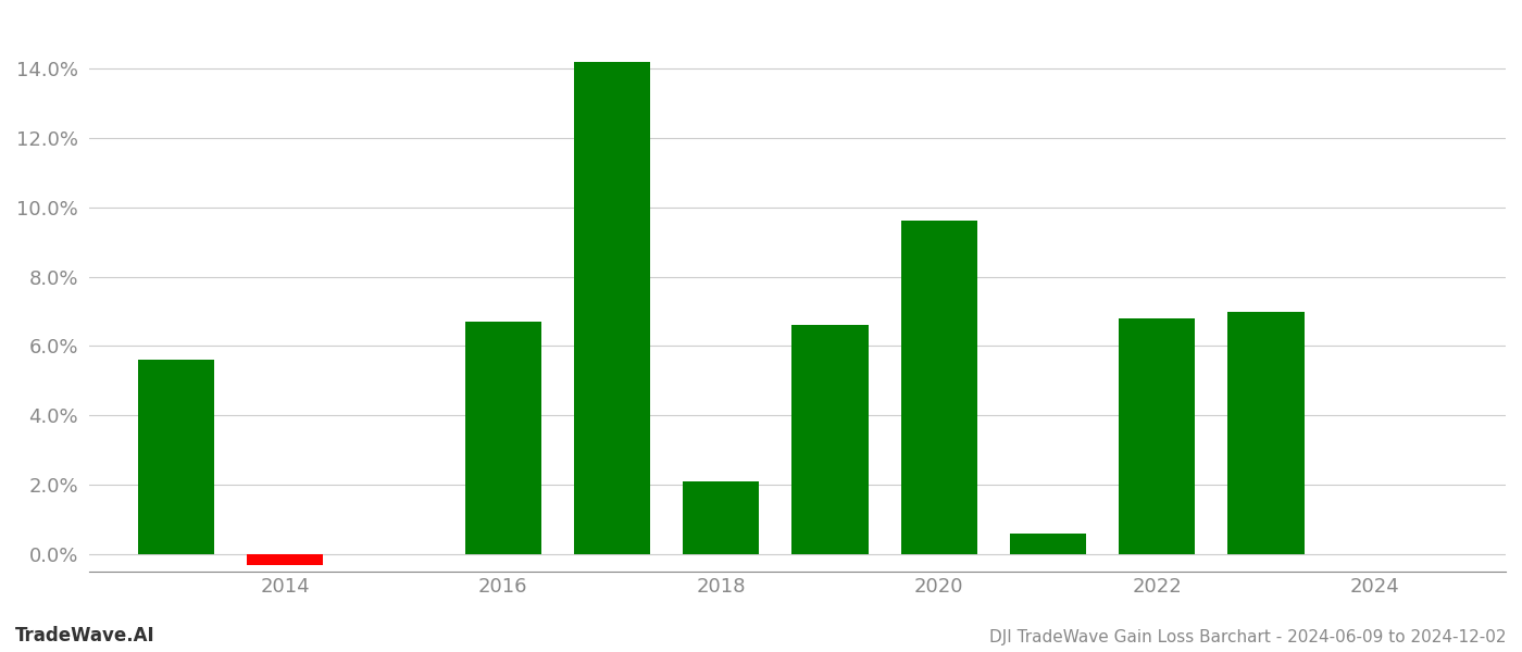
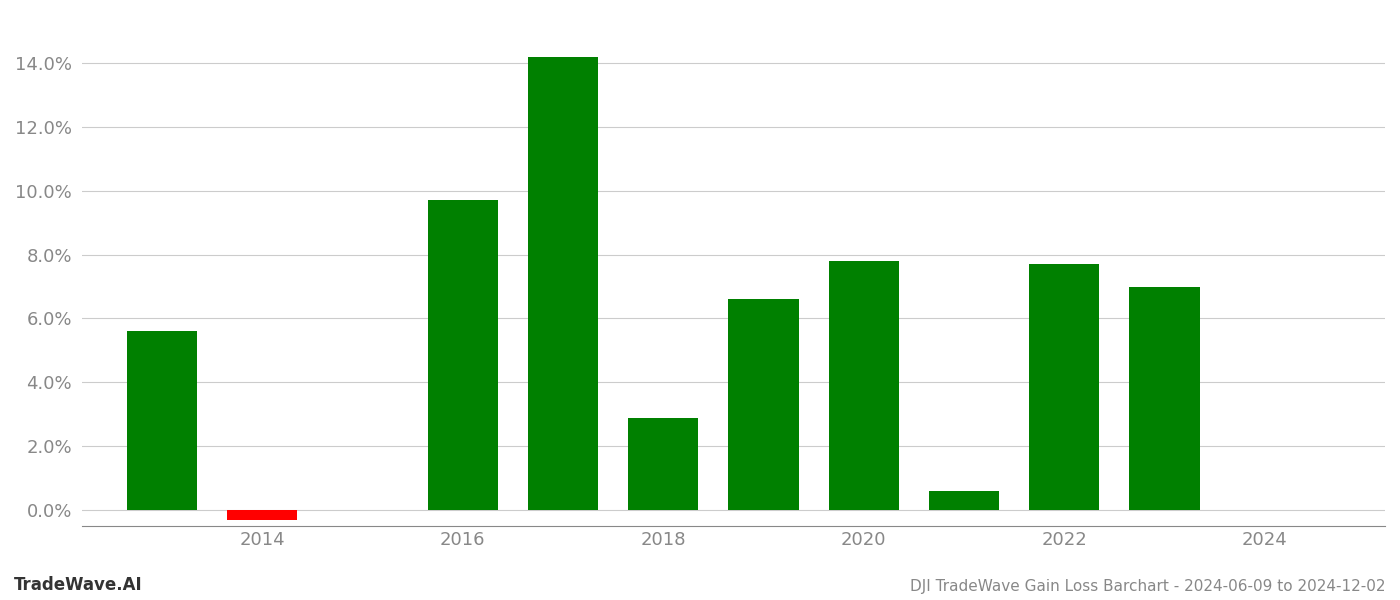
2016: 6.7% -> 9.7%
2018: 2.1% -> 2.9%
2020: 9.6% -> 7.8%
2022: 6.8% -> 7.7%
